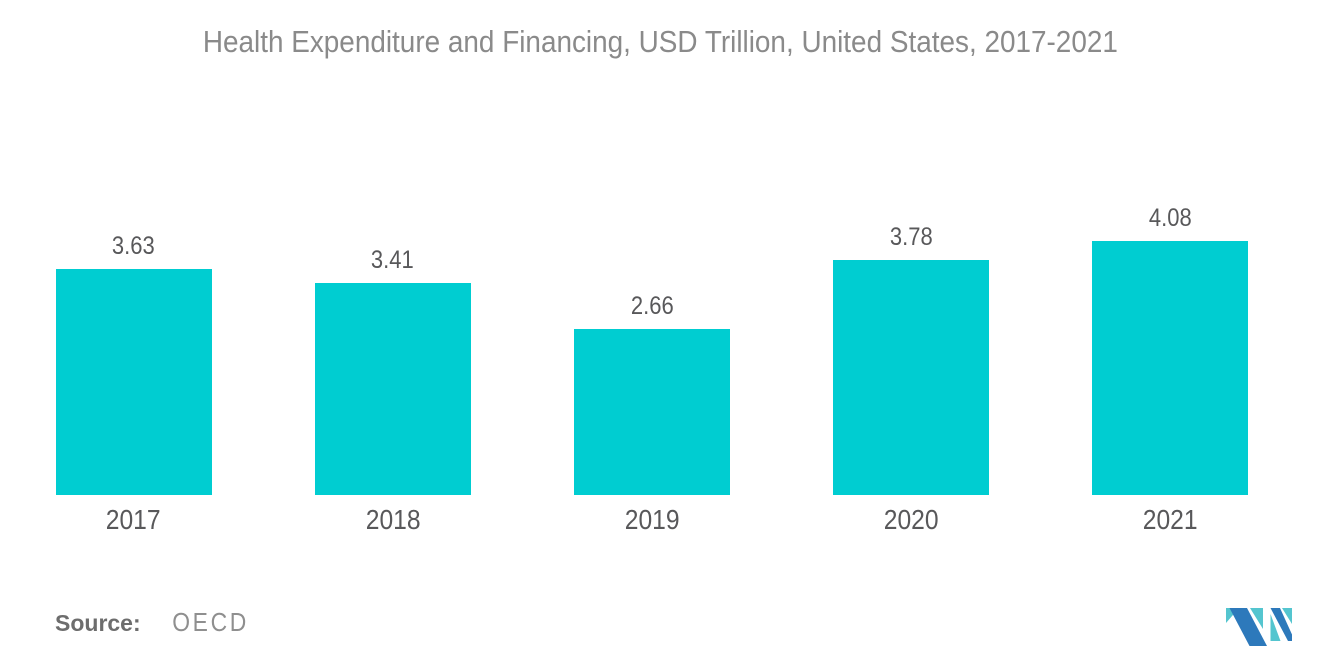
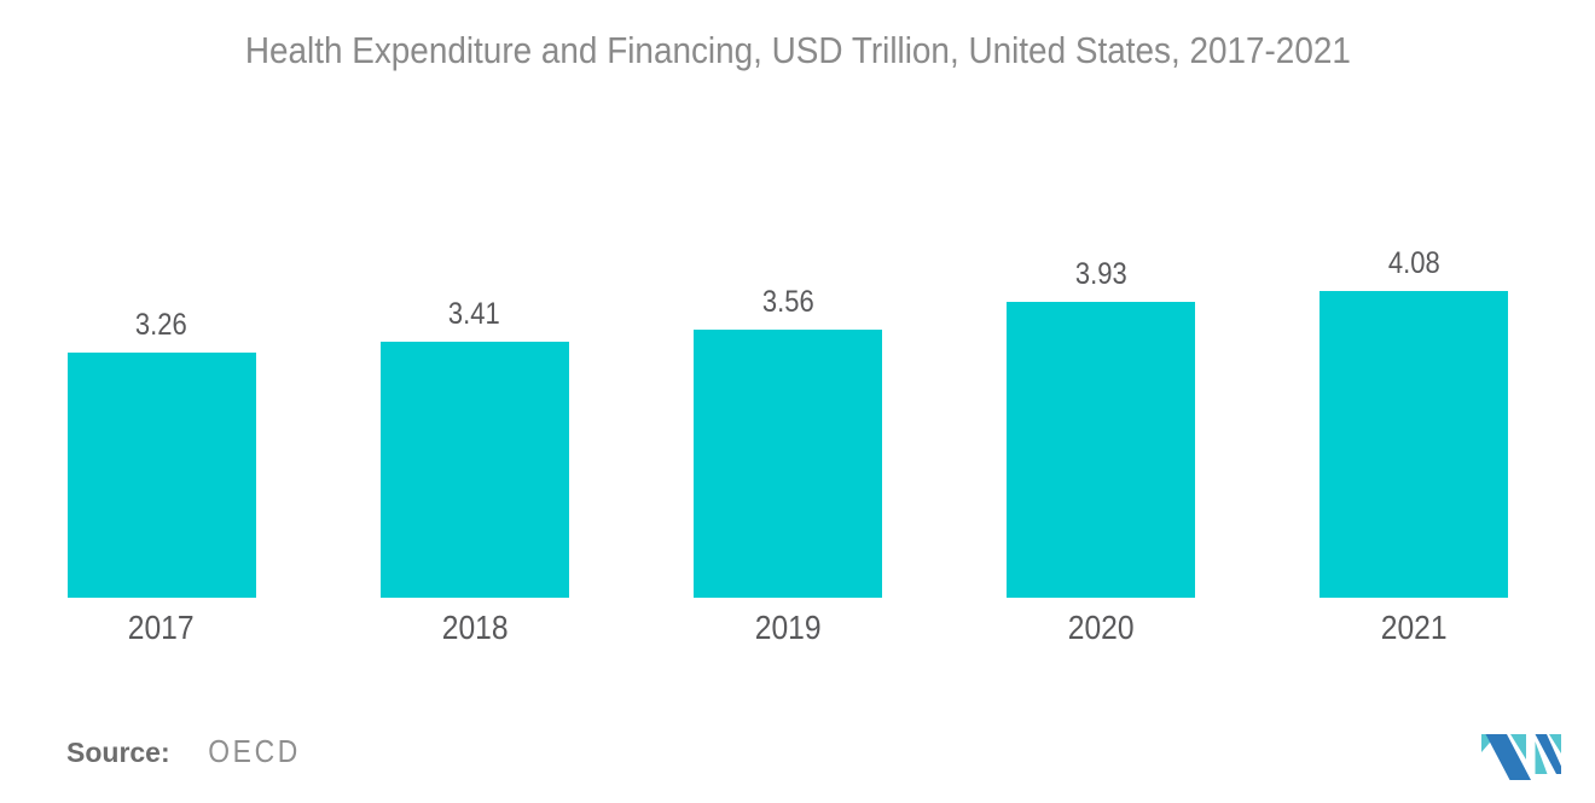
2017: 3.63 -> 3.26
2019: 2.66 -> 3.56
2020: 3.78 -> 3.93
